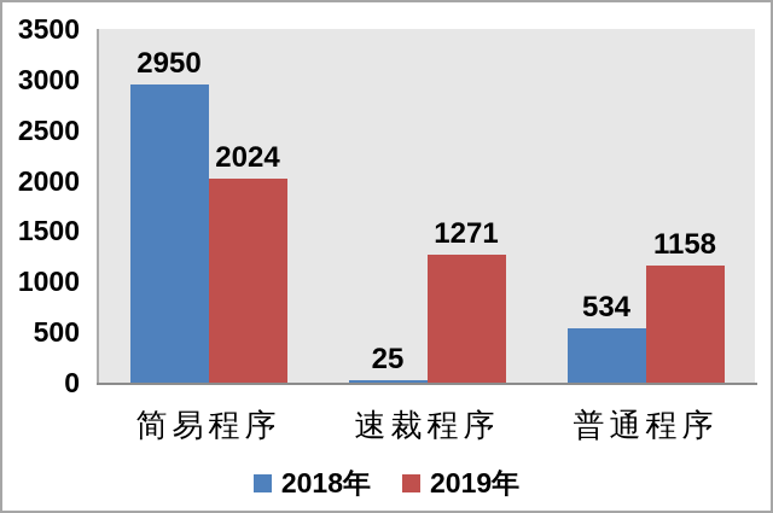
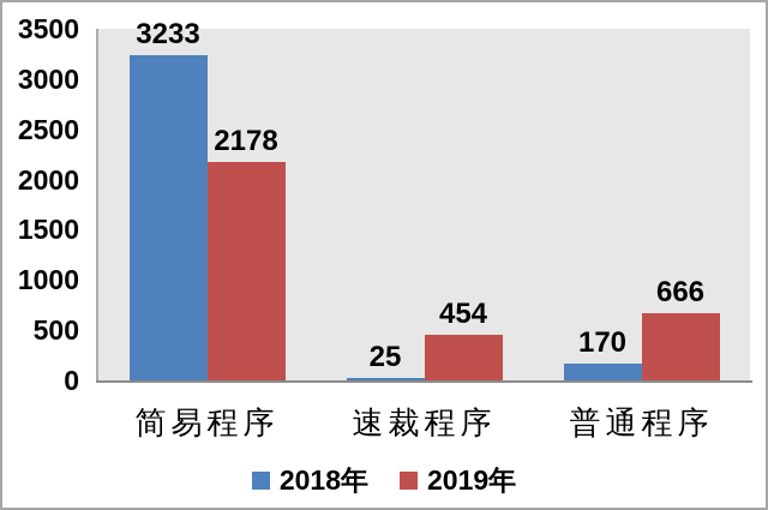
2018年/简易程序: 2950 -> 3233
2019年/简易程序: 2024 -> 2178
2019年/速裁程序: 1271 -> 454
2018年/普通程序: 534 -> 170
2019年/普通程序: 1158 -> 666
